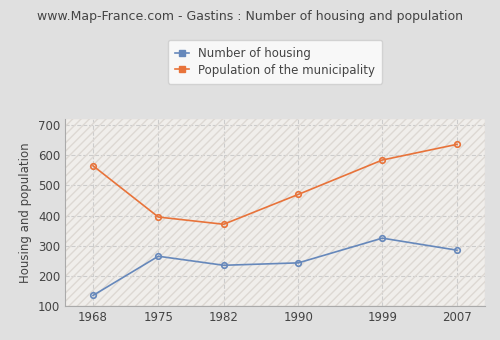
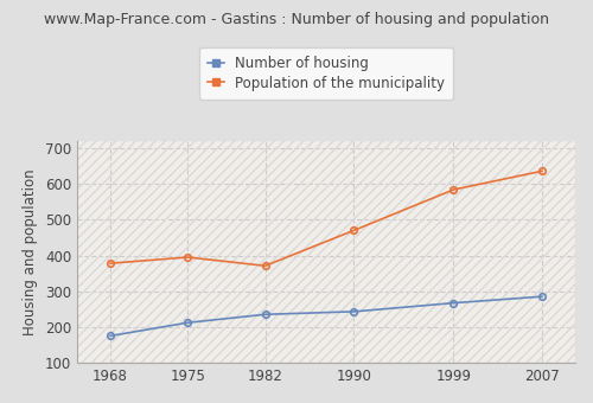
Number of housing/1968: 135 -> 175
Population of the municipality/1968: 565 -> 378
Number of housing/1975: 265 -> 212
Number of housing/1999: 325 -> 267
